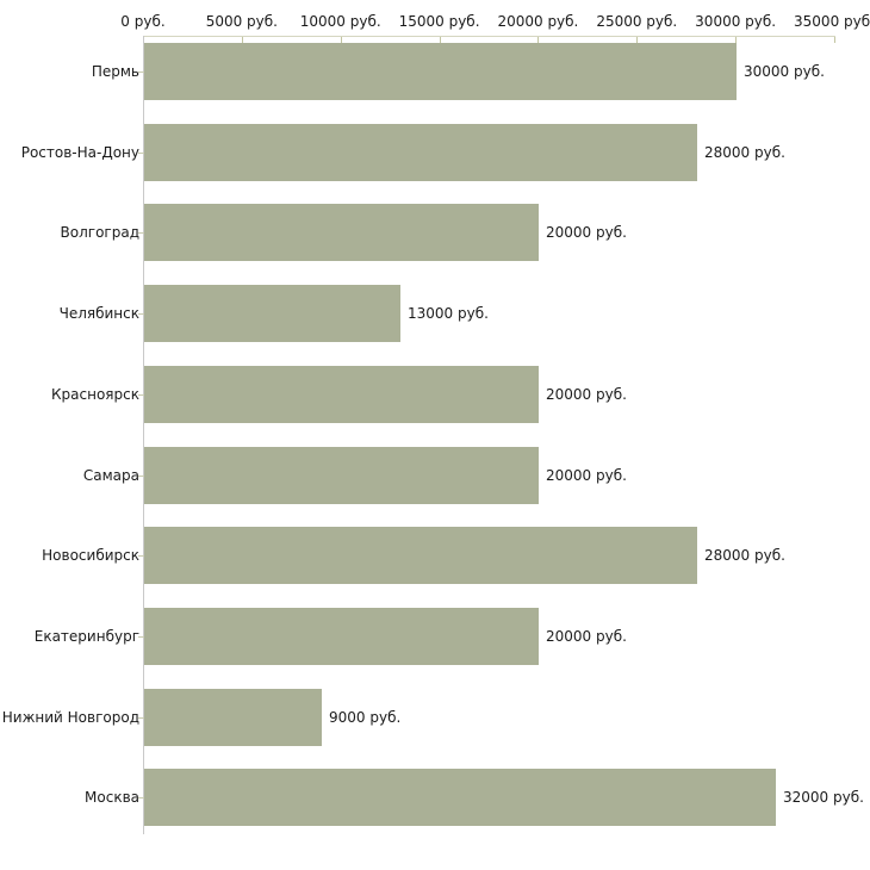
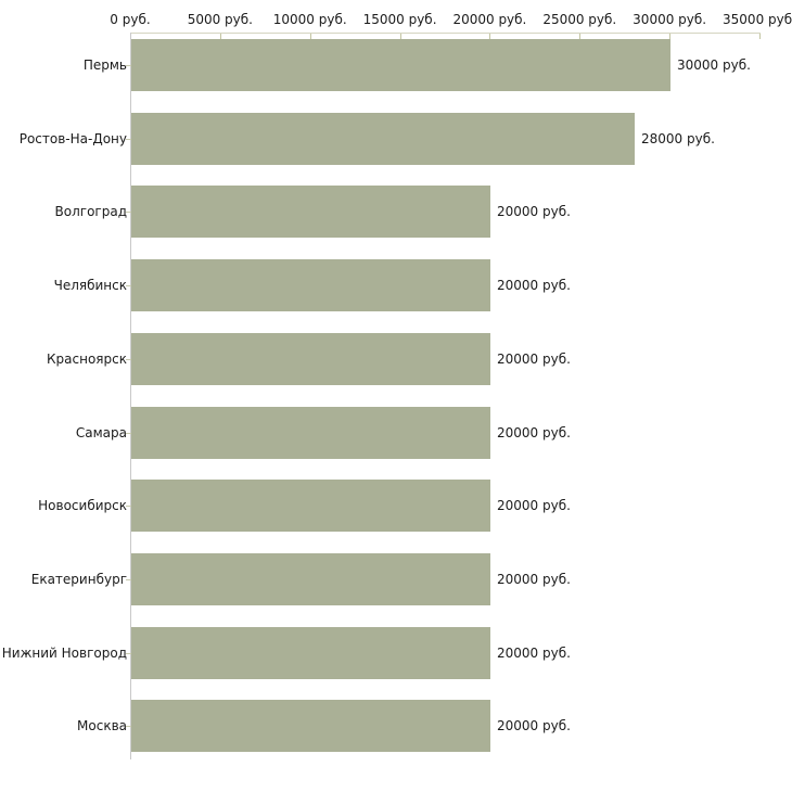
Челябинск: 13000 -> 20000
Новосибирск: 28000 -> 20000
Нижний Новгород: 9000 -> 20000
Москва: 32000 -> 20000
